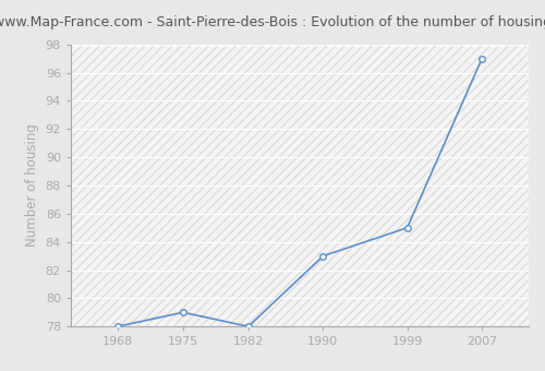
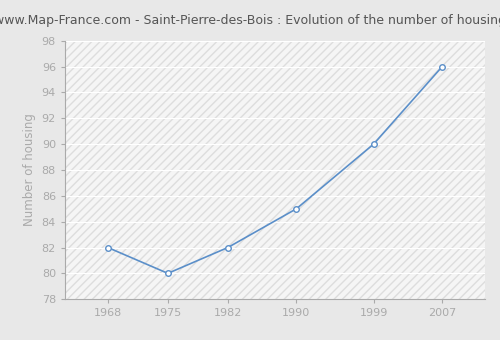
1968: 78 -> 82
1975: 79 -> 80
1982: 78 -> 82
1990: 83 -> 85
1999: 85 -> 90
2007: 97 -> 96
